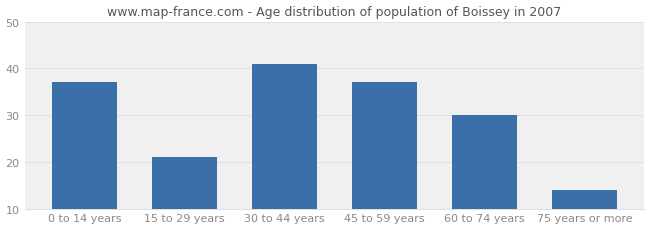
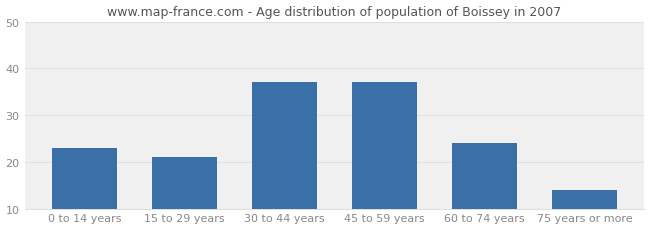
0 to 14 years: 37 -> 23
30 to 44 years: 41 -> 37
60 to 74 years: 30 -> 24
